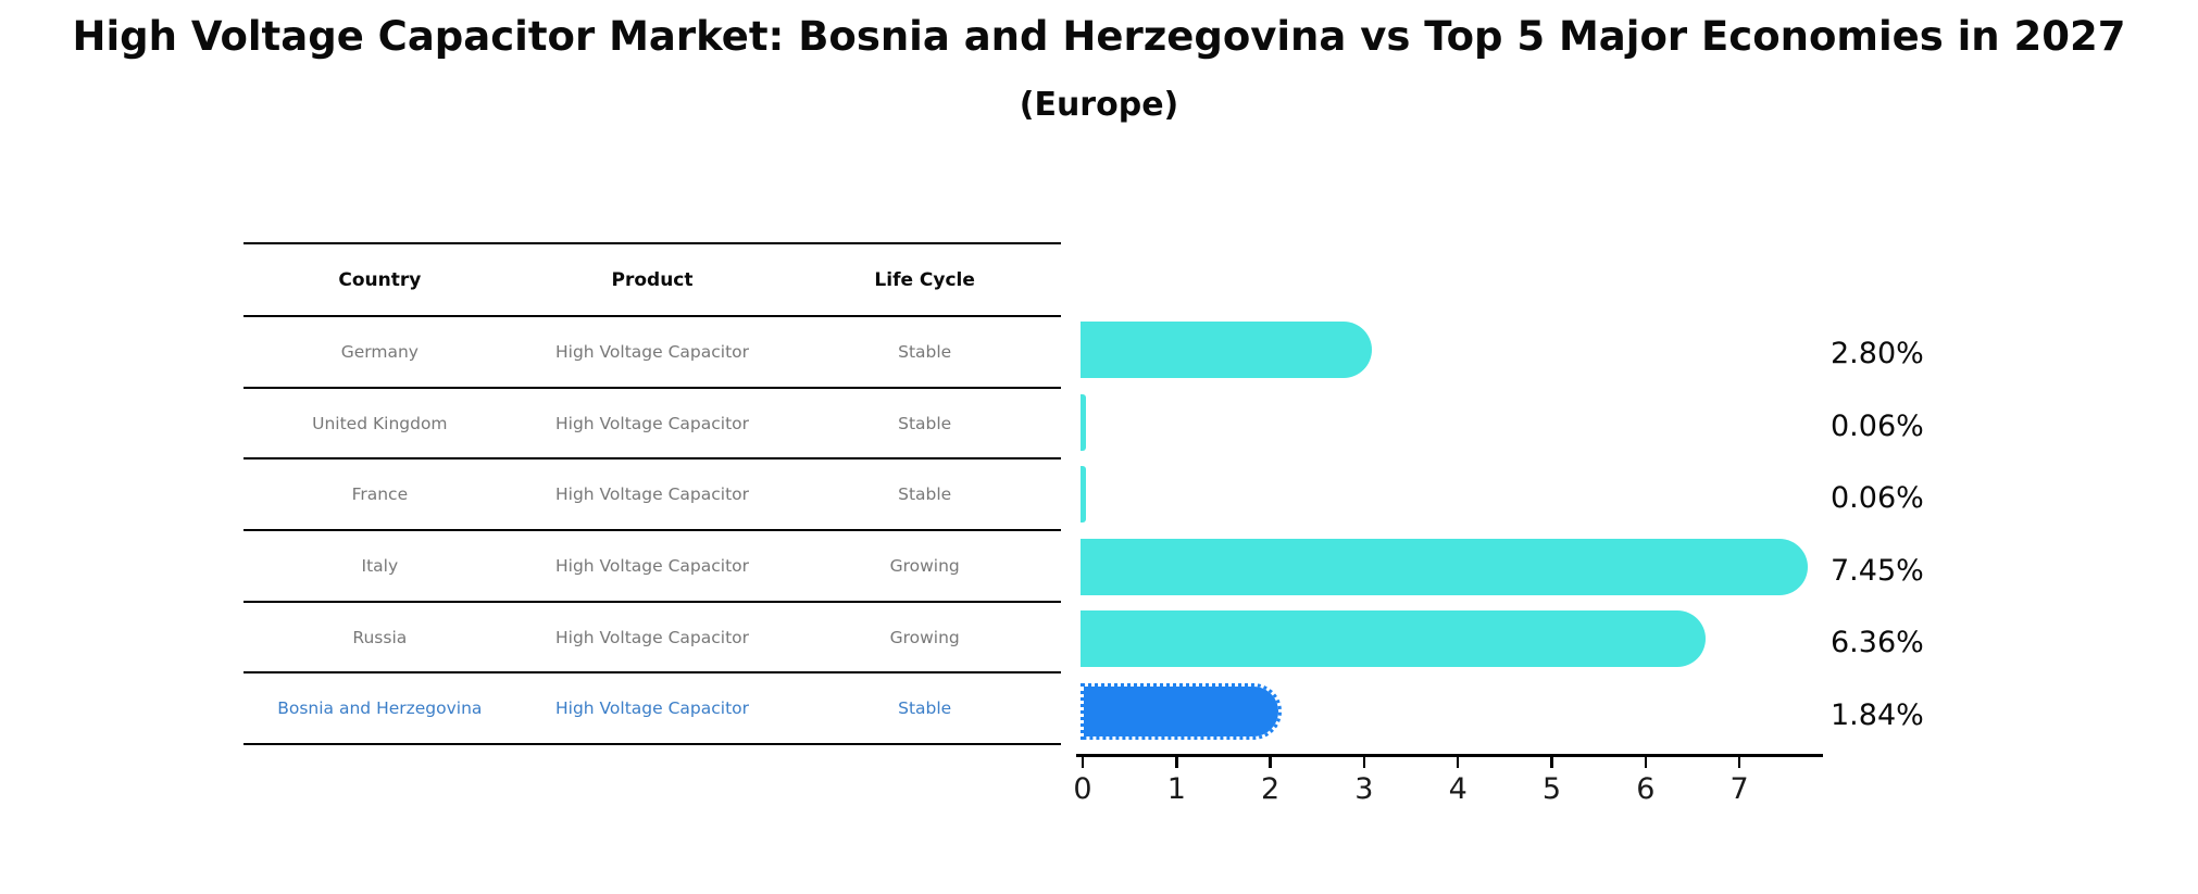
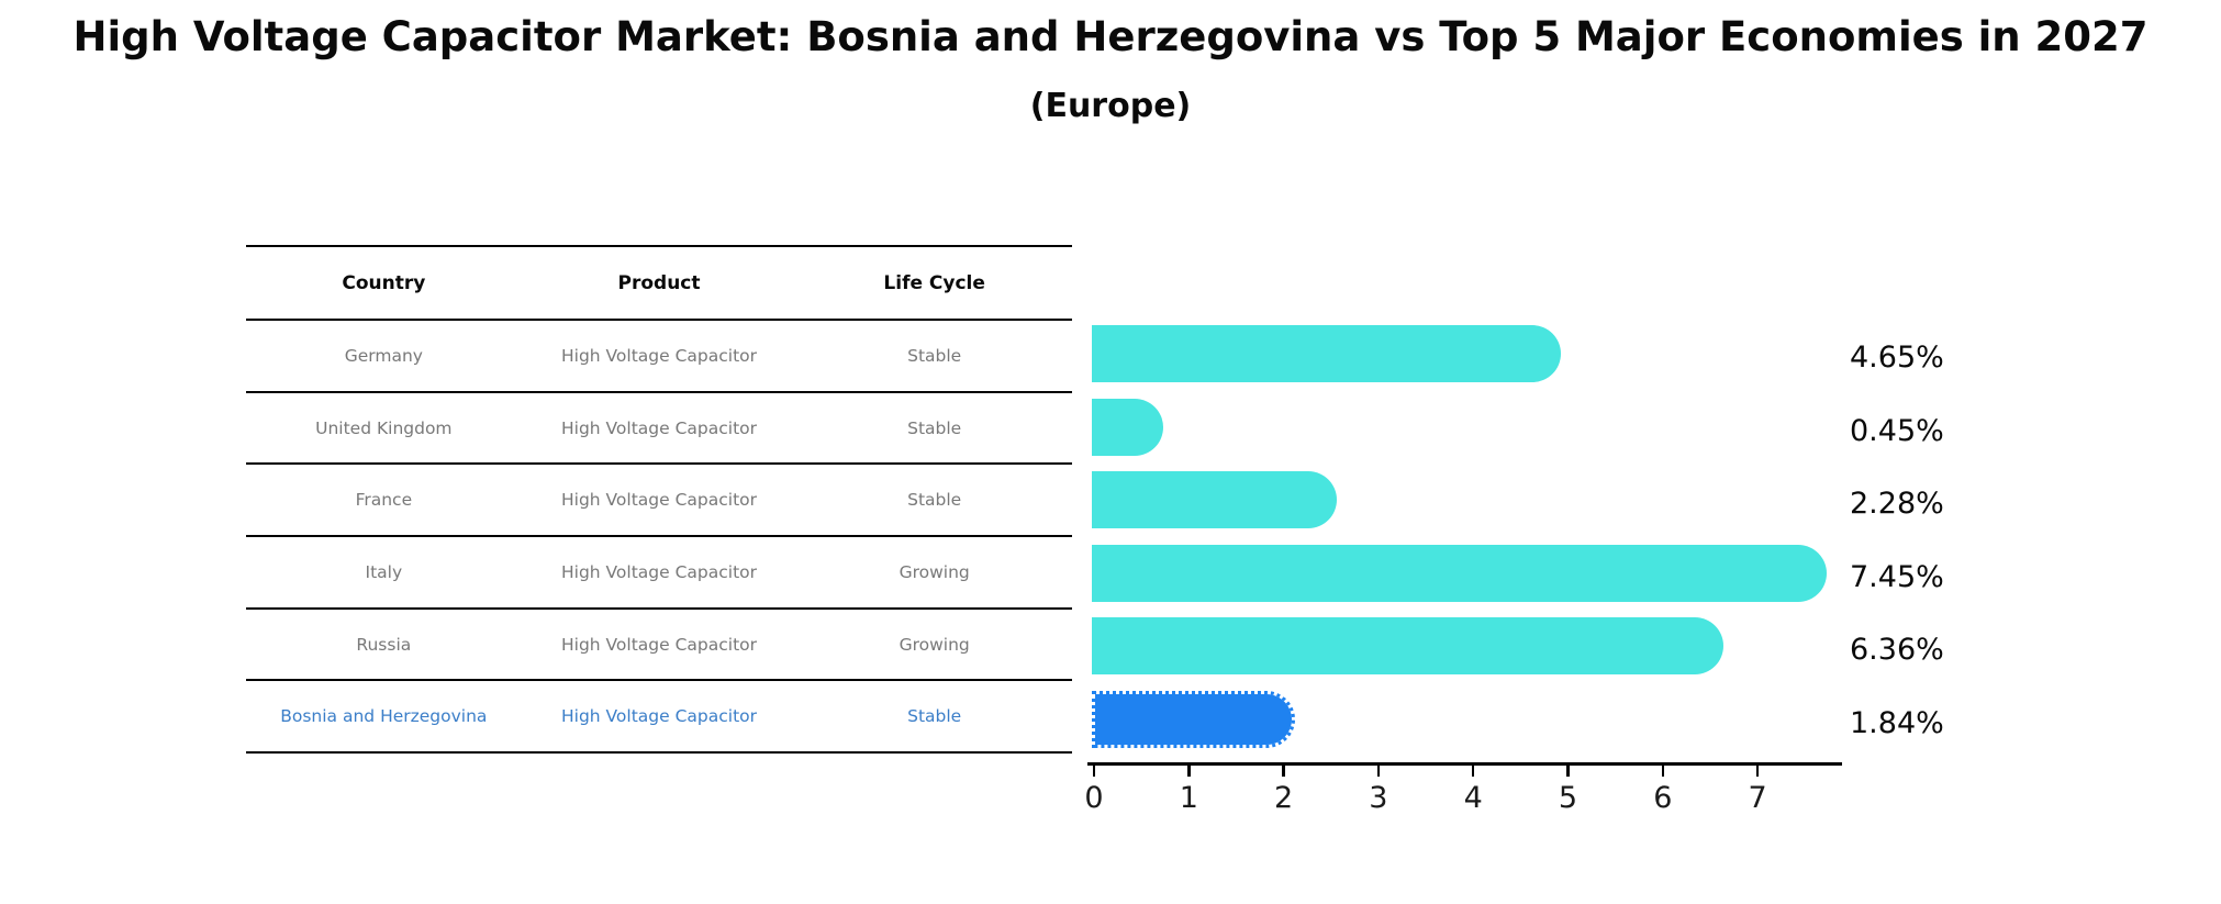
Germany: 2.80% -> 4.65%
United Kingdom: 0.06% -> 0.45%
France: 0.06% -> 2.28%
